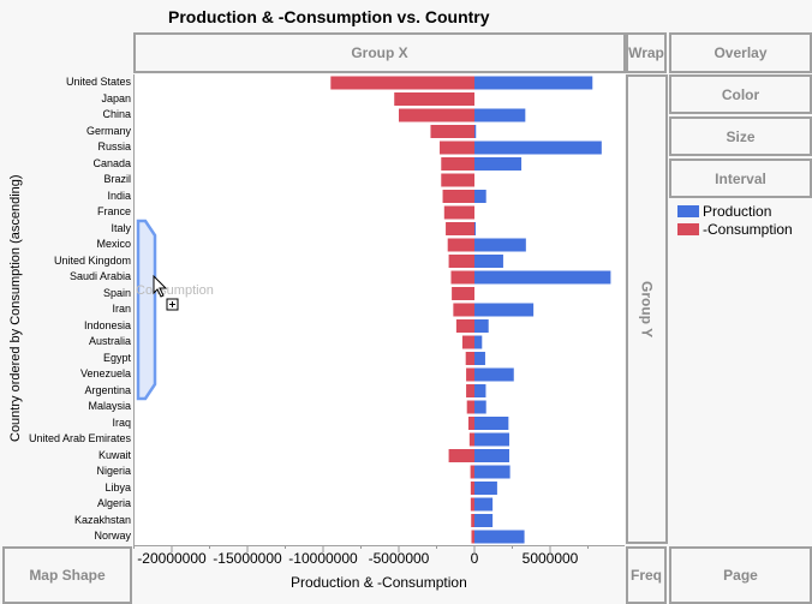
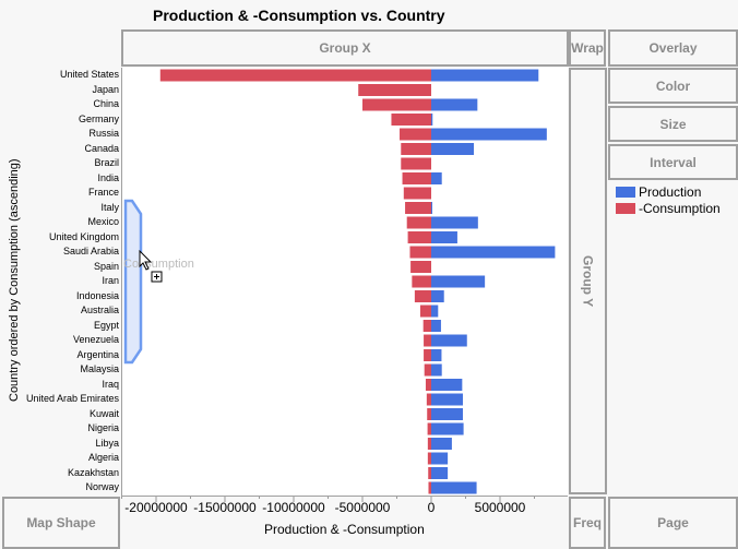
-Consumption/United States: -9500000 -> -19700000
-Consumption/Kuwait: -1700000 -> -300000
